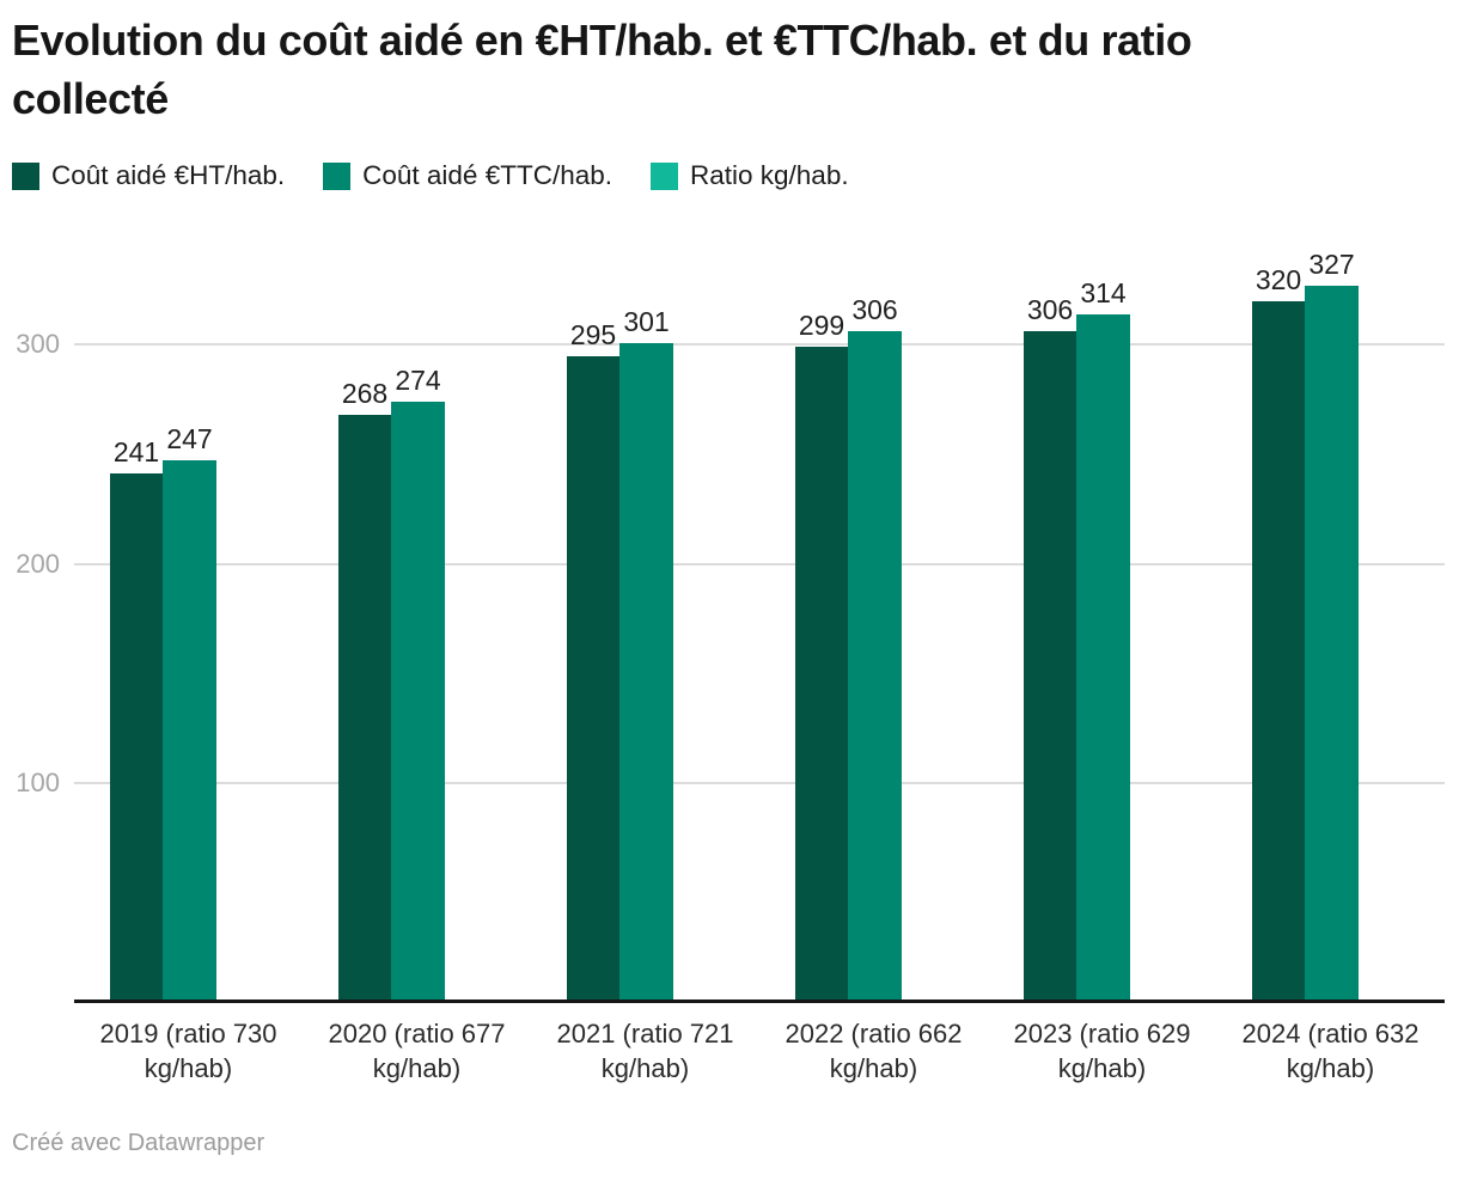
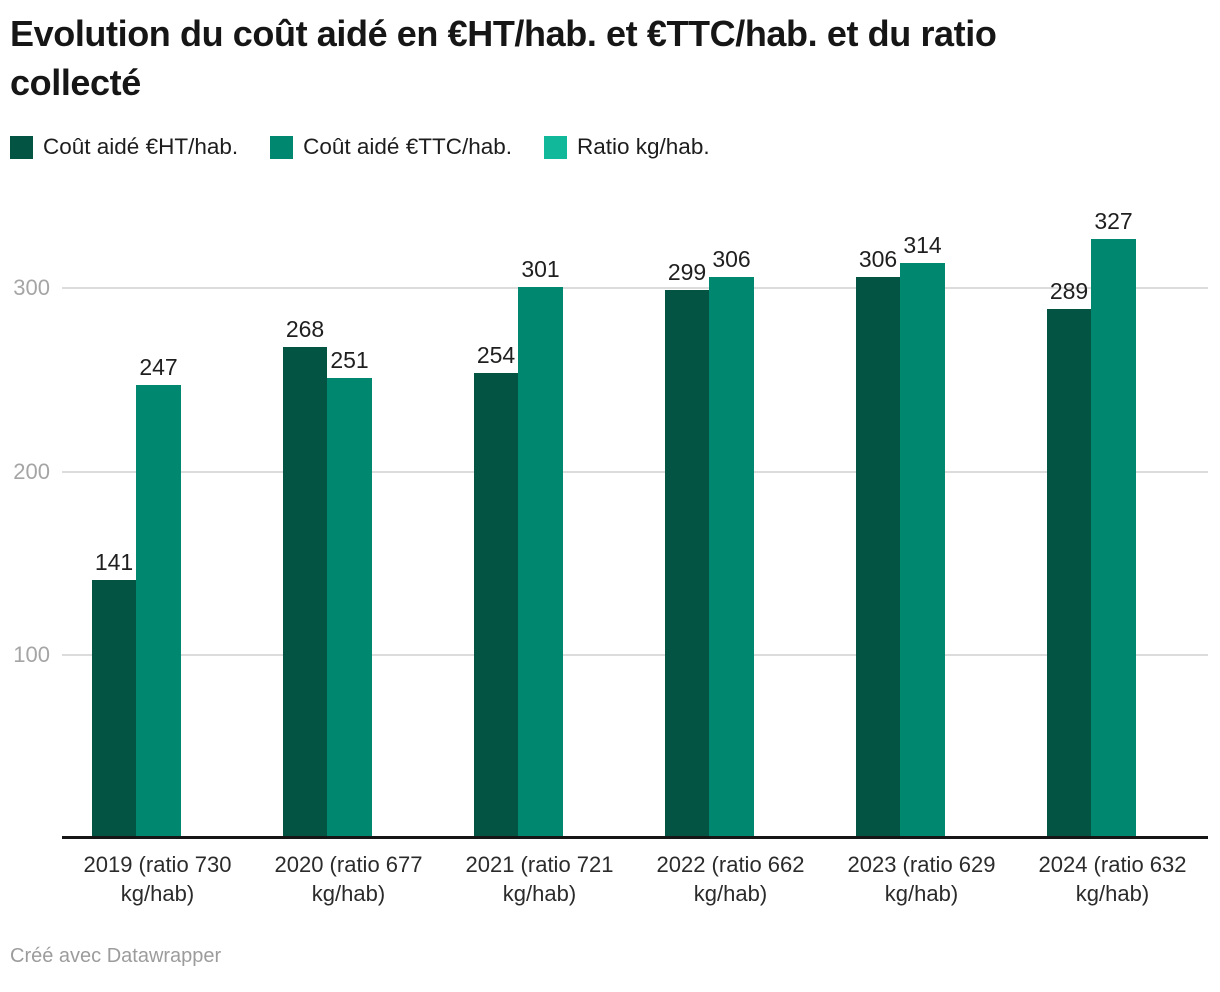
Coût aidé €HT/hab./2019 (ratio 730 kg/hab): 241 -> 141
Coût aidé €TTC/hab./2020 (ratio 677 kg/hab): 274 -> 251
Coût aidé €HT/hab./2021 (ratio 721 kg/hab): 295 -> 254
Coût aidé €HT/hab./2024 (ratio 632 kg/hab): 320 -> 289
